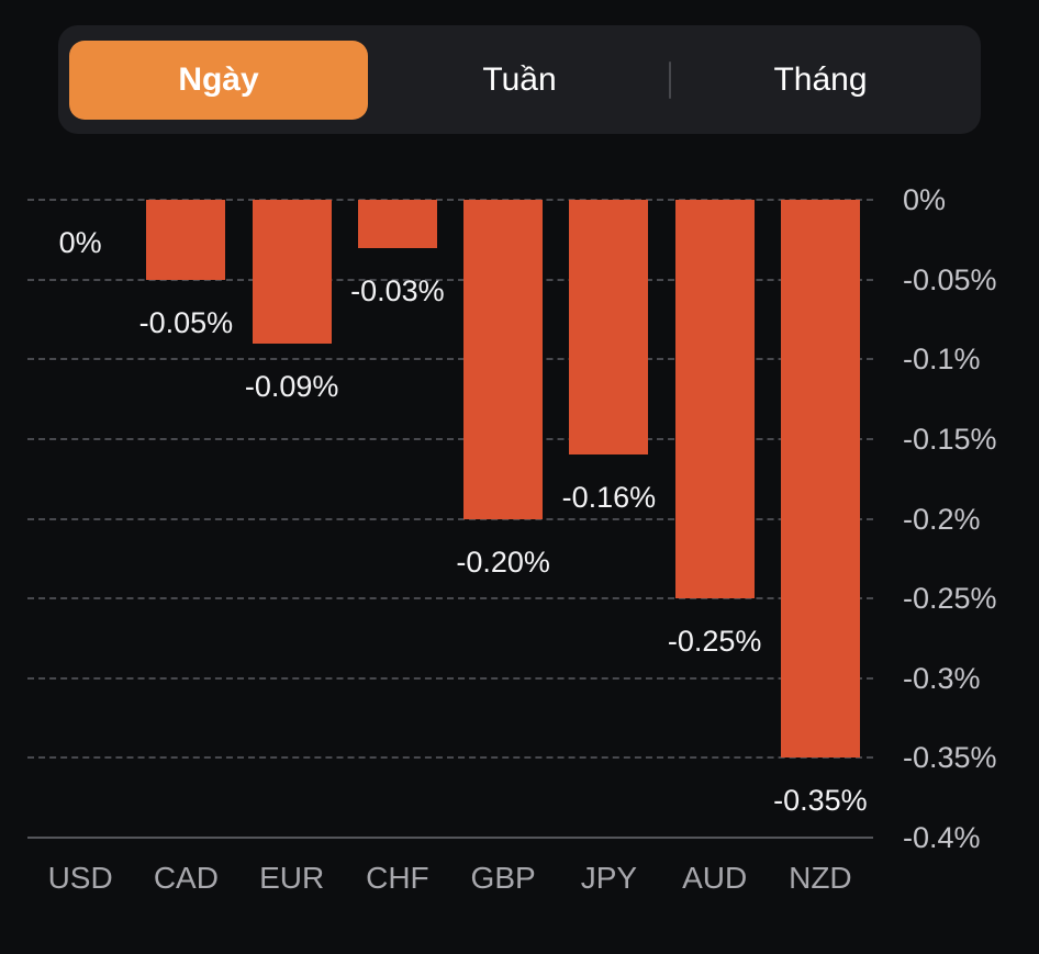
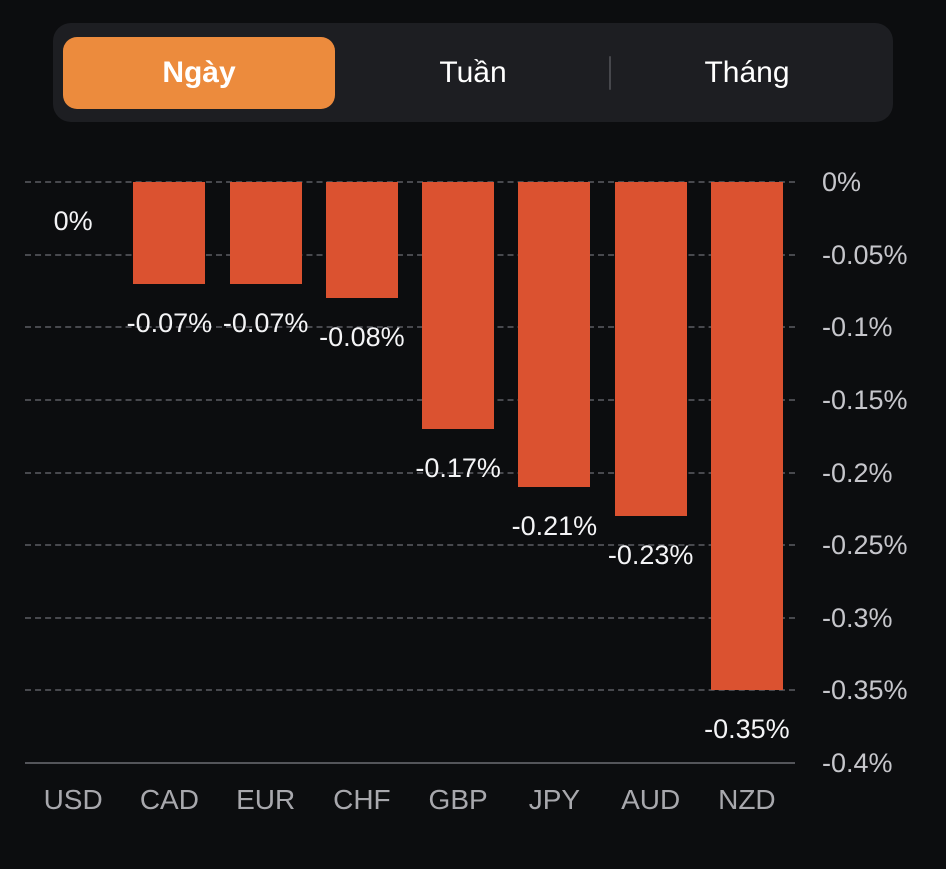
CAD: -0.05% -> -0.07%
EUR: -0.09% -> -0.07%
CHF: -0.03% -> -0.08%
GBP: -0.20% -> -0.17%
JPY: -0.16% -> -0.21%
AUD: -0.25% -> -0.23%
